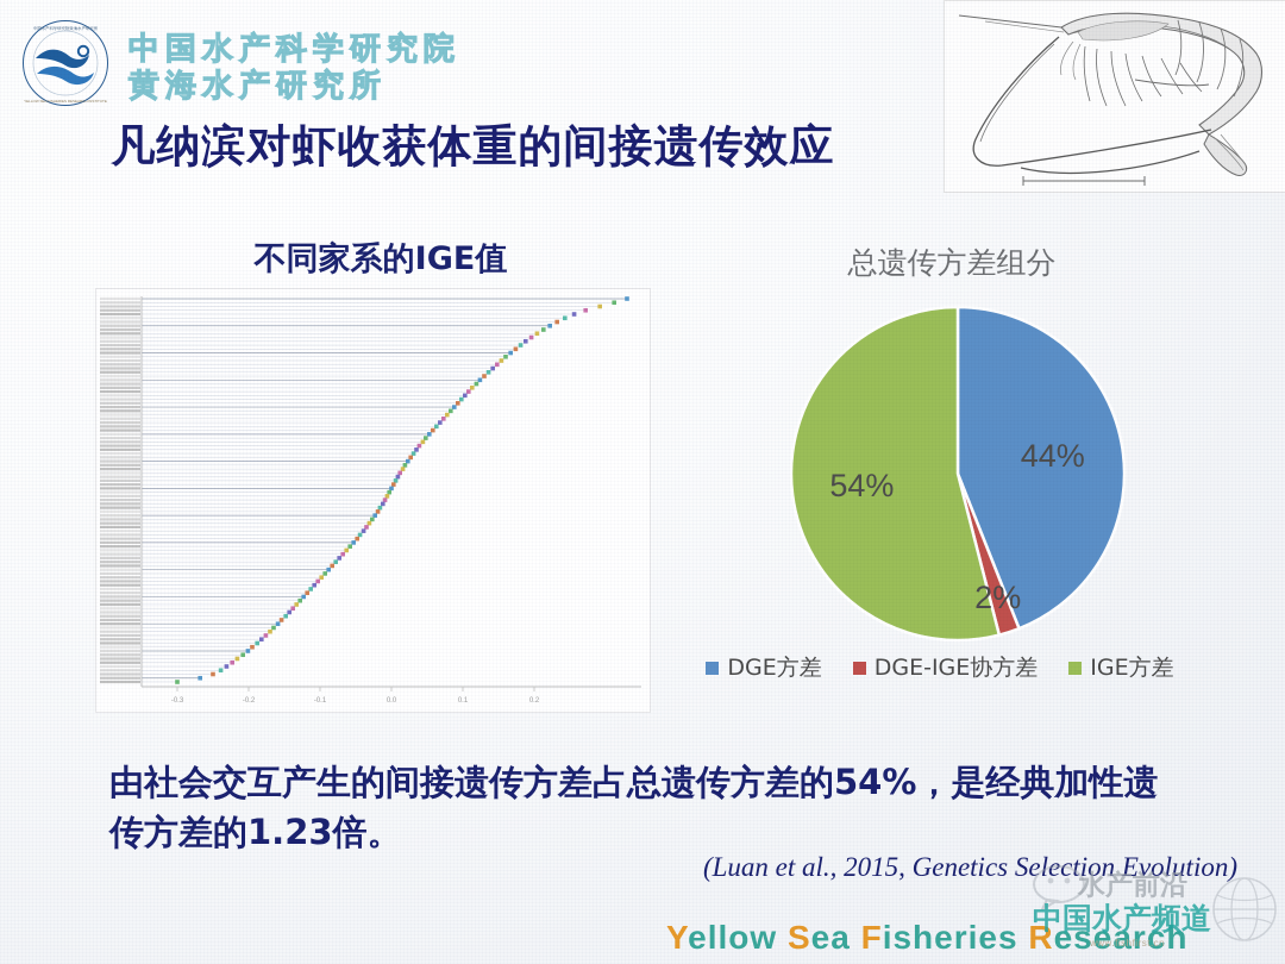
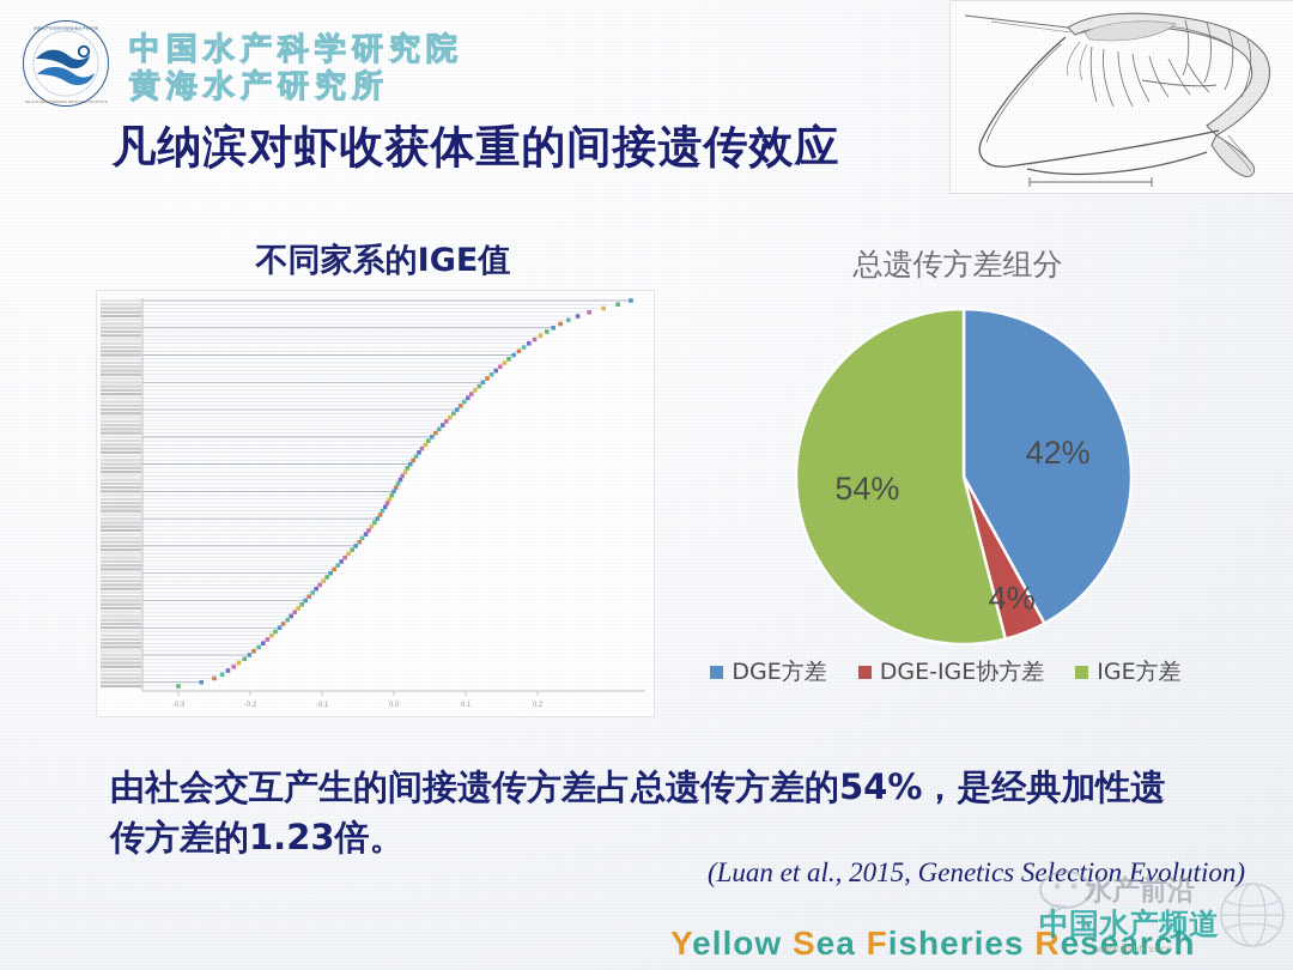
总遗传方差组分/DGE方差: 44% -> 42%
总遗传方差组分/DGE-IGE协方差: 2% -> 4%
